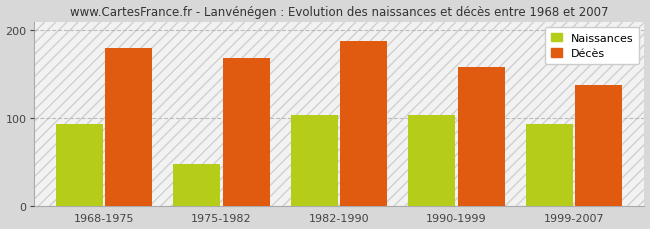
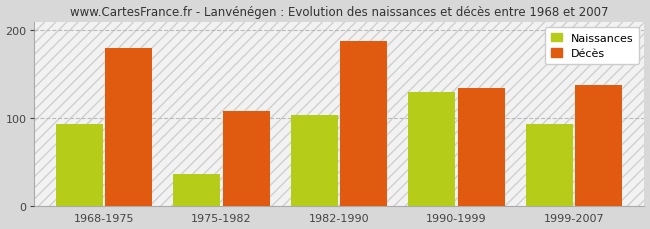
Naissances/1975-1982: 48 -> 36
Décès/1975-1982: 168 -> 108
Naissances/1990-1999: 103 -> 130
Décès/1990-1999: 158 -> 134
